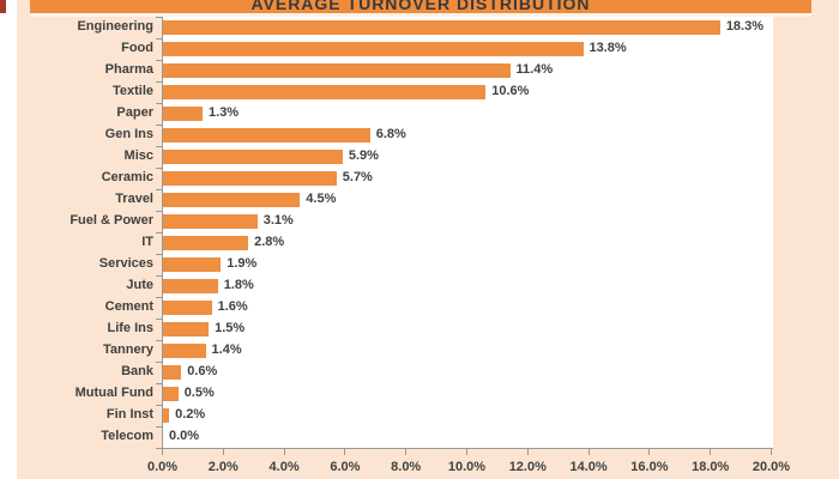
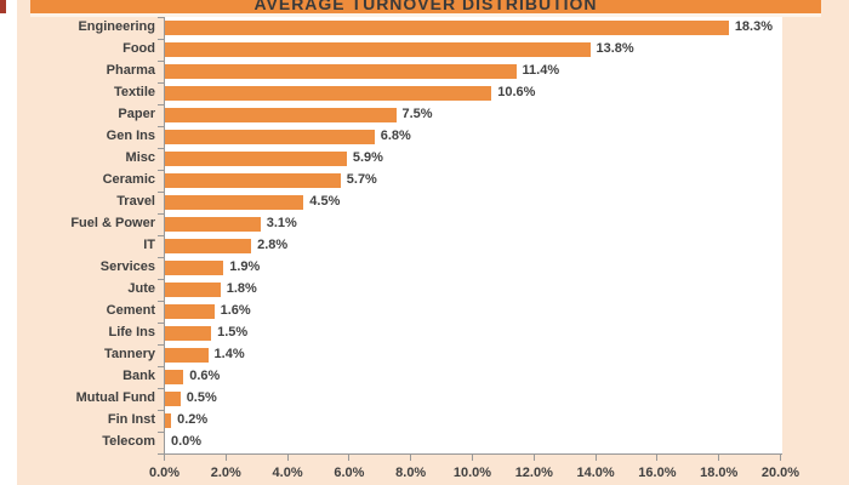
Paper: 1.3% -> 7.5%
